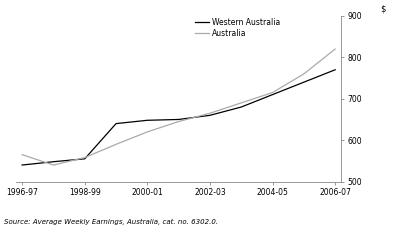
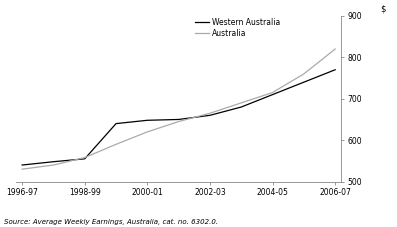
Australia/1996-97: 565 -> 530
